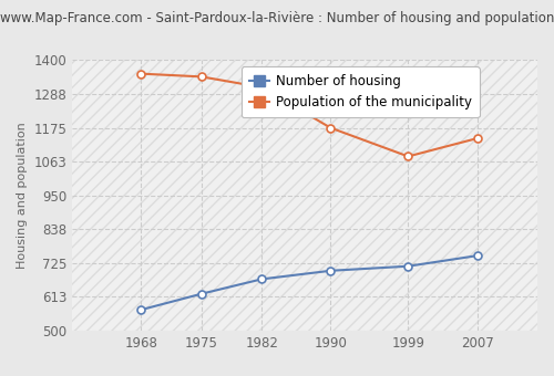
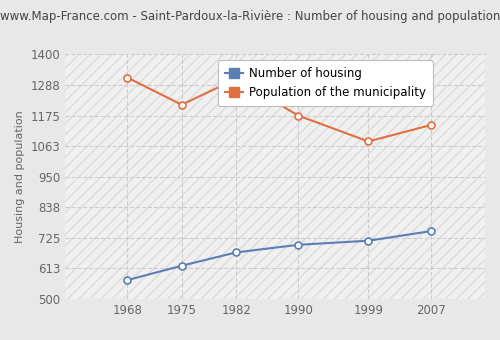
Population of the municipality/1968: 1355 -> 1315
Population of the municipality/1975: 1345 -> 1215
